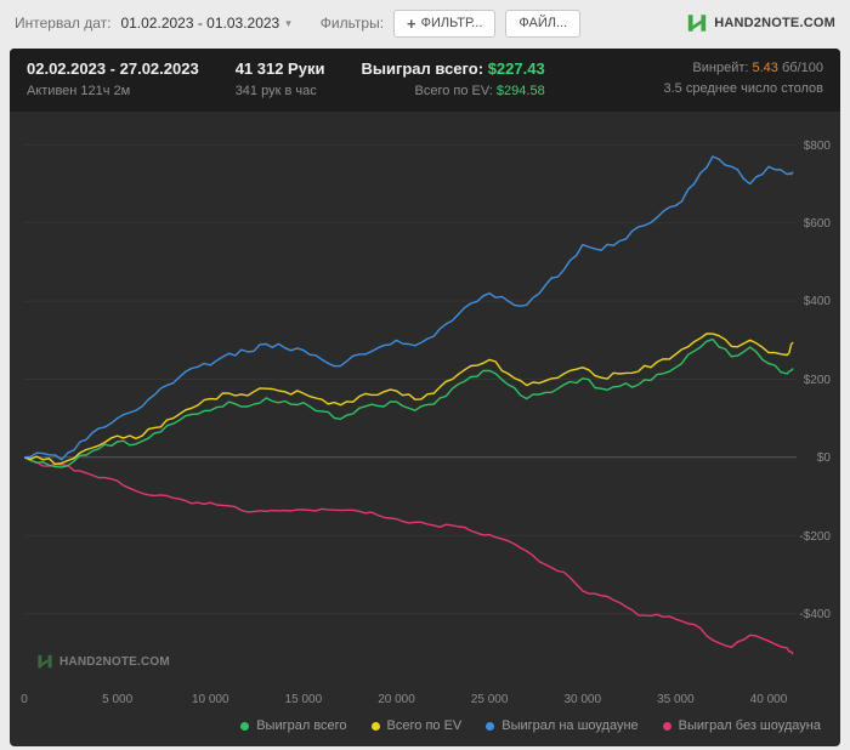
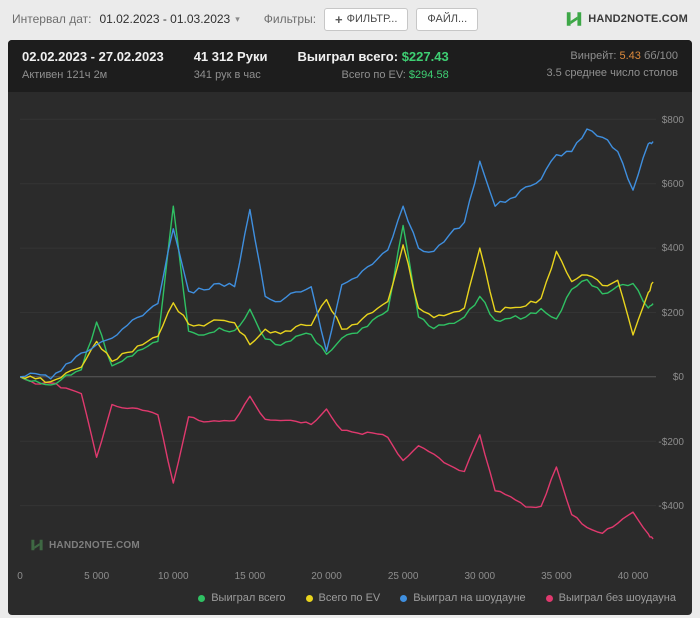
Выиграл всего/5000: $40 -> $170
Всего по EV/5000: $60 -> $110
Выиграл без шоудауна/5000: -$60 -> -$250
Выиграл всего/10000: $120 -> $530
Всего по EV/10000: $150 -> $230
Выиграл на шоудауне/10000: $240 -> $460
Выиграл без шоудауна/10000: -$120 -> -$330
Выиграл всего/15000: $140 -> $210
Всего по EV/15000: $160 -> $100
Выиграл на шоудауне/15000: $270 -> $520
Выиграл без шоудауна/15000: -$130 -> -$60
Выиграл всего/20000: $140 -> $70
Всего по EV/20000: $170 -> $240
Выиграл на шоудауне/20000: $300 -> $80
Выиграл без шоудауна/20000: -$160 -> -$100
Выиграл всего/25000: $220 -> $470
Всего по EV/25000: $250 -> $410
Выиграл на шоудауне/25000: $420 -> $530
Выиграл без шоудауна/25000: -$200 -> -$260
Выиграл всего/30000: $200 -> $250
Всего по EV/30000: $230 -> $400
Выиграл на шоудауне/30000: $540 -> $670
Выиграл без шоудауна/30000: -$340 -> -$180
Выиграл всего/35000: $230 -> $180
Всего по EV/35000: $260 -> $390
Выиграл на шоудауне/35000: $640 -> $690
Выиграл без шоудауна/35000: -$410 -> -$280
Выиграл всего/40000: $240 -> $290
Всего по EV/40000: $270 -> $130
Выиграл на шоудауне/40000: $740 -> $580
Выиграл без шоудауна/40000: -$470 -> -$420
